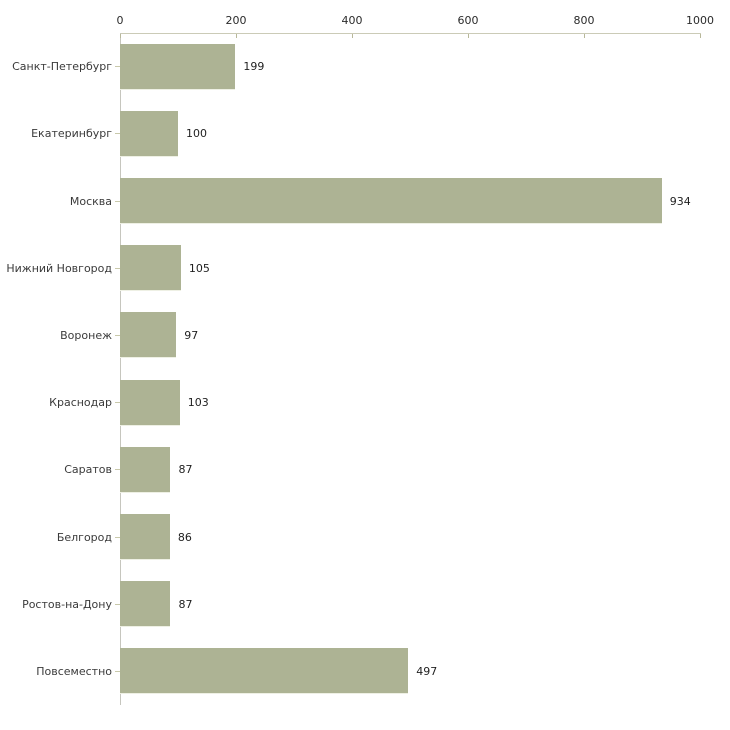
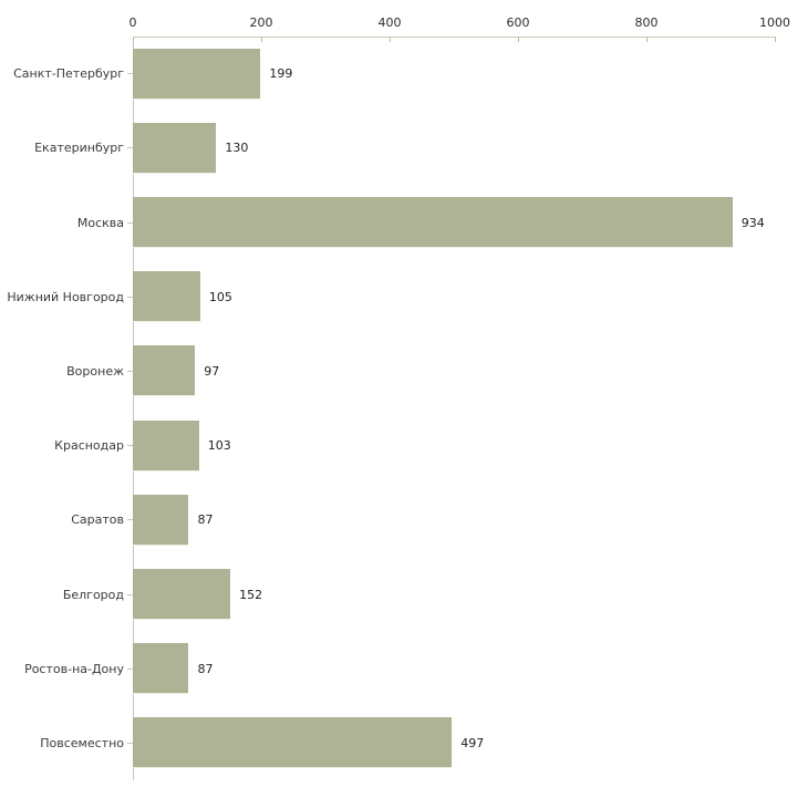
Екатеринбург: 100 -> 130
Белгород: 86 -> 152
